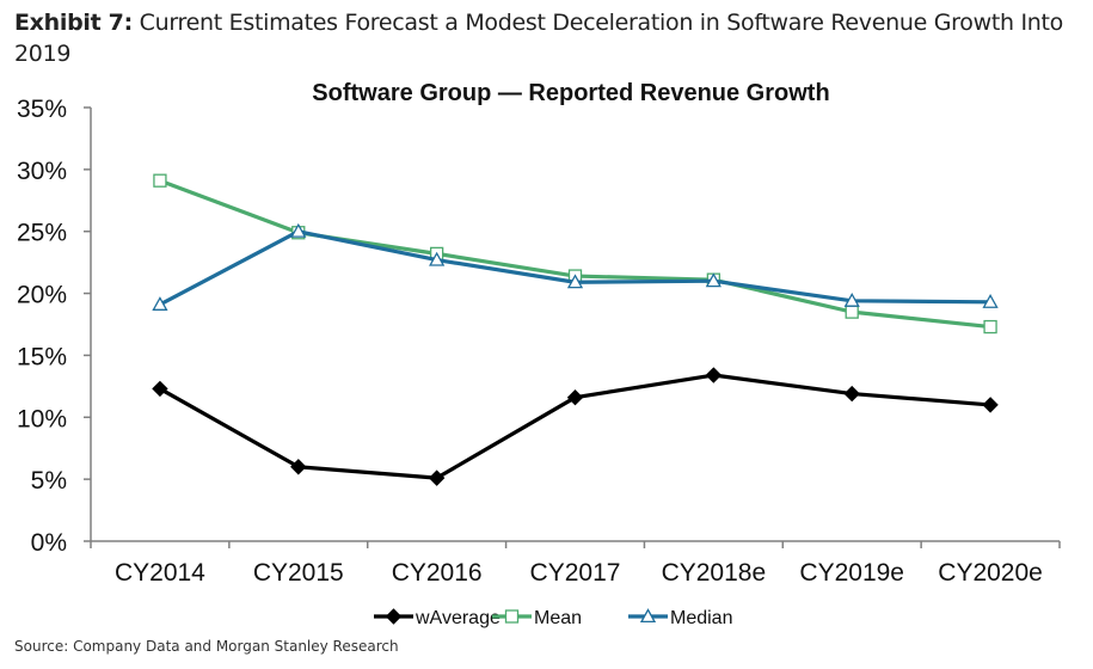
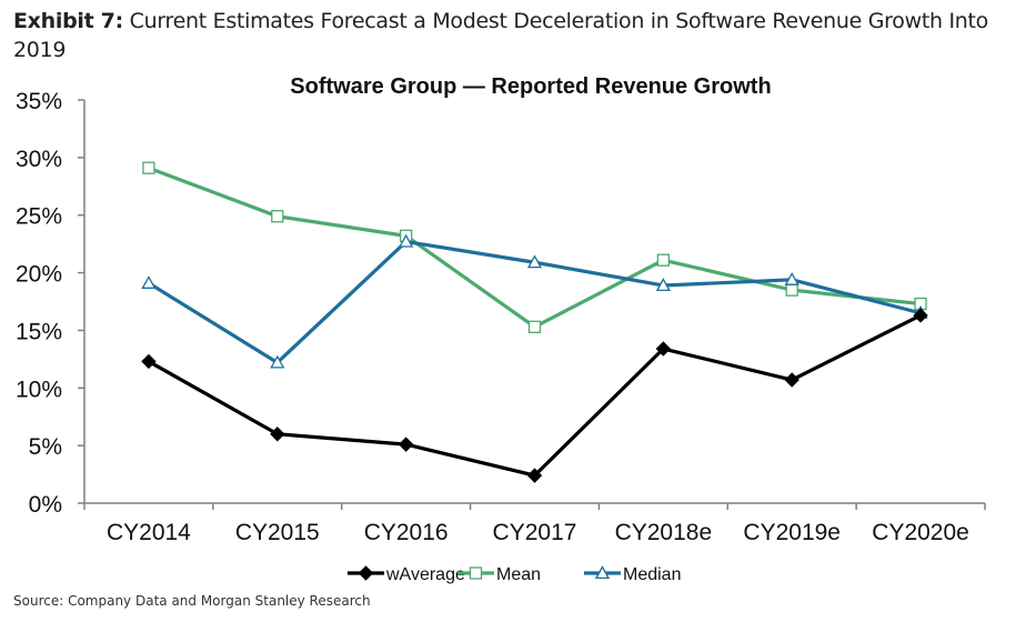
Median/CY2015: 25.0% -> 12.2%
wAverage/CY2017: 11.6% -> 2.4%
Mean/CY2017: 21.4% -> 15.3%
Median/CY2018e: 21.0% -> 18.9%
wAverage/CY2019e: 11.9% -> 10.7%
wAverage/CY2020e: 11.0% -> 16.3%
Median/CY2020e: 19.3% -> 16.5%
